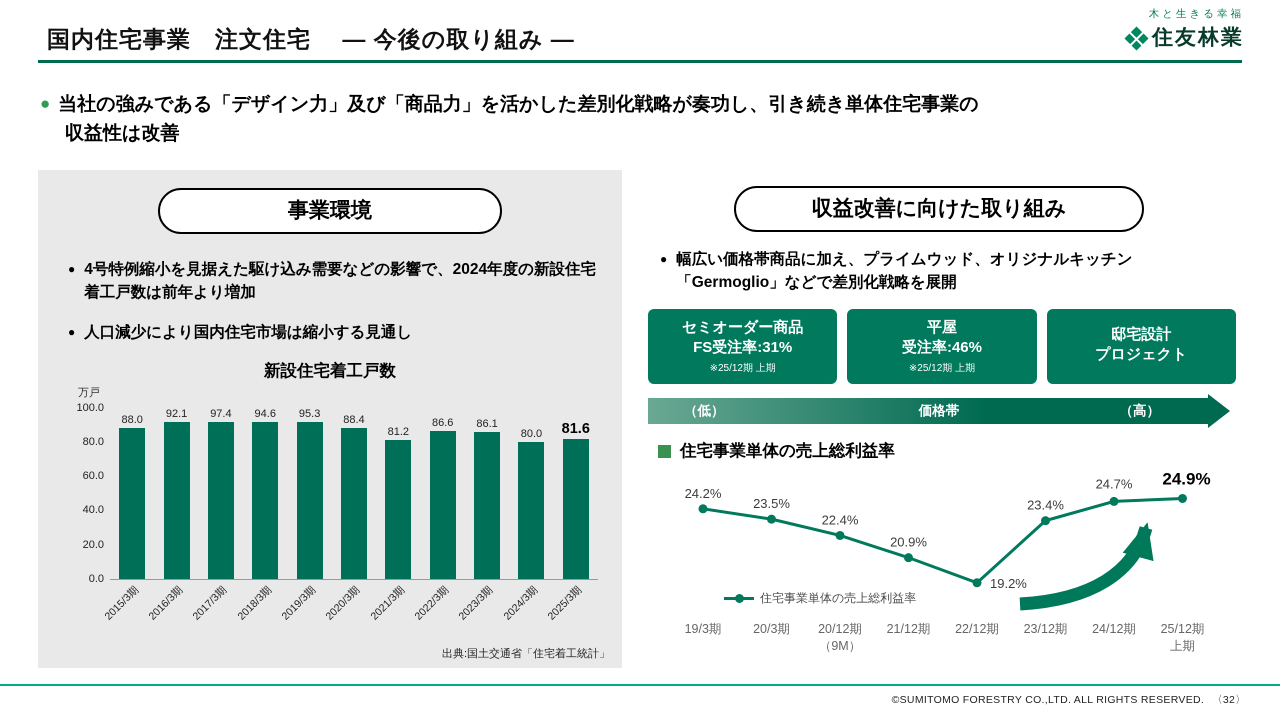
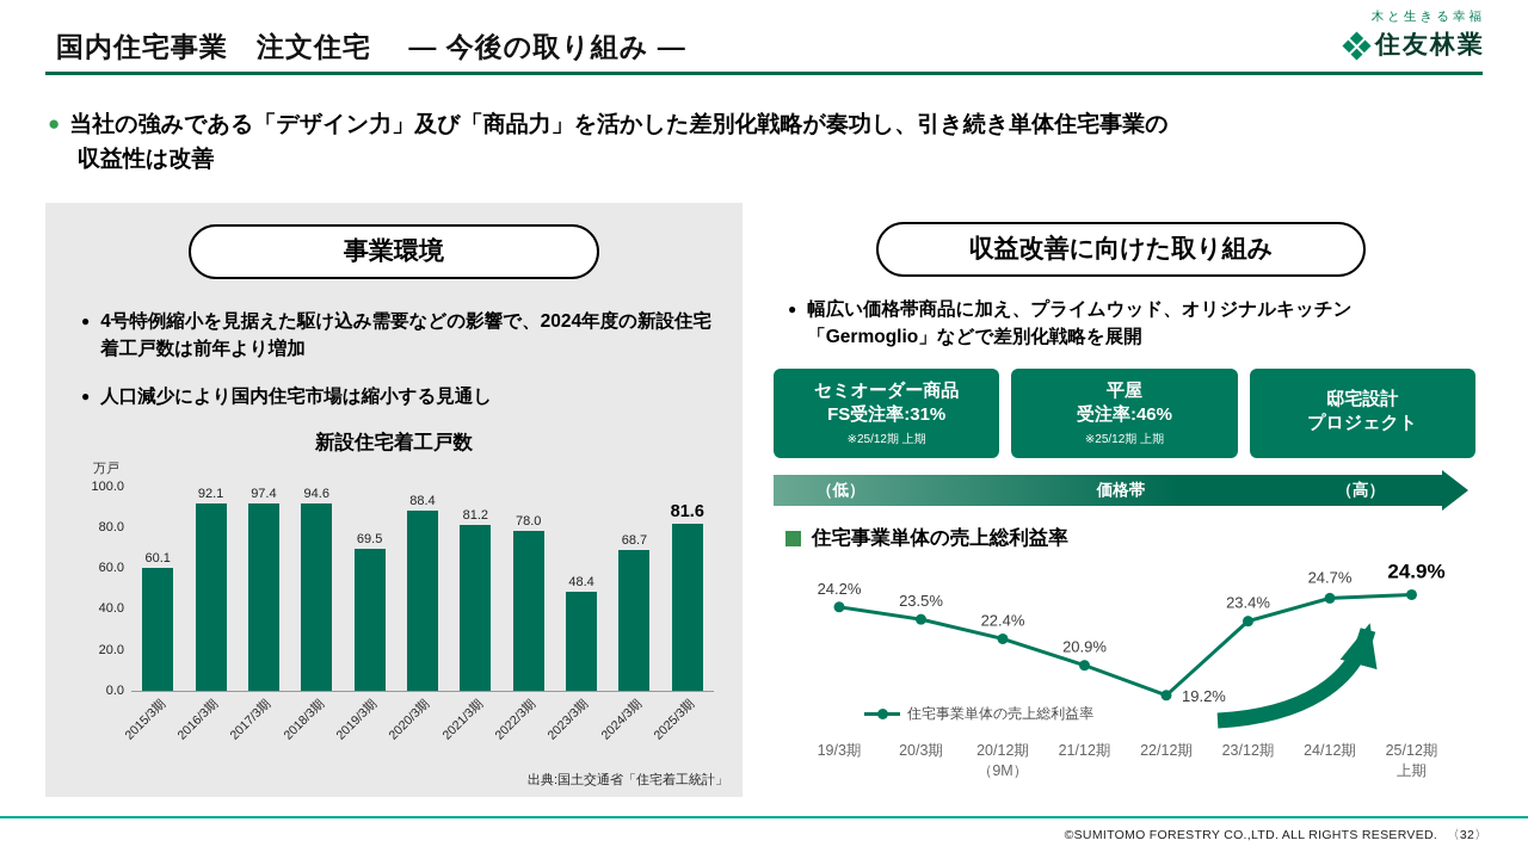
新設住宅着工戸数/2015/3期: 88.0 -> 60.1
新設住宅着工戸数/2019/3期: 95.3 -> 69.5
新設住宅着工戸数/2022/3期: 86.6 -> 78.0
新設住宅着工戸数/2023/3期: 86.1 -> 48.4
新設住宅着工戸数/2024/3期: 80.0 -> 68.7
